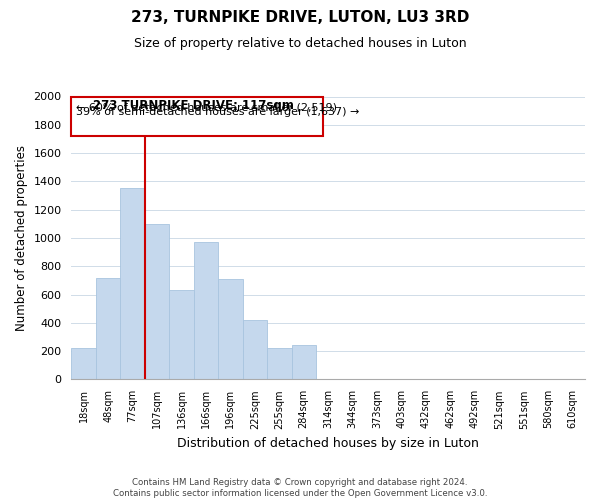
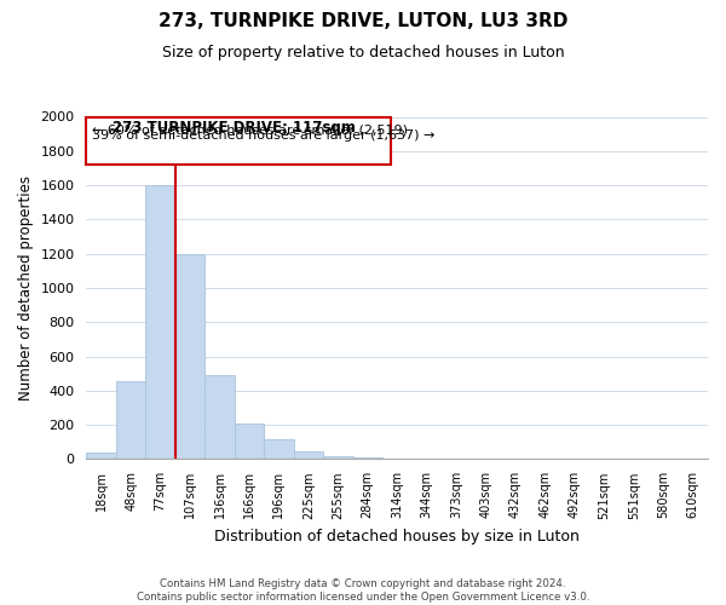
18sqm: 220 -> 40
48sqm: 720 -> 460
77sqm: 1350 -> 1600
107sqm: 1100 -> 1200
136sqm: 630 -> 490
166sqm: 970 -> 210
196sqm: 710 -> 120
225sqm: 420 -> 40
255sqm: 220 -> 20
284sqm: 240 -> 10
